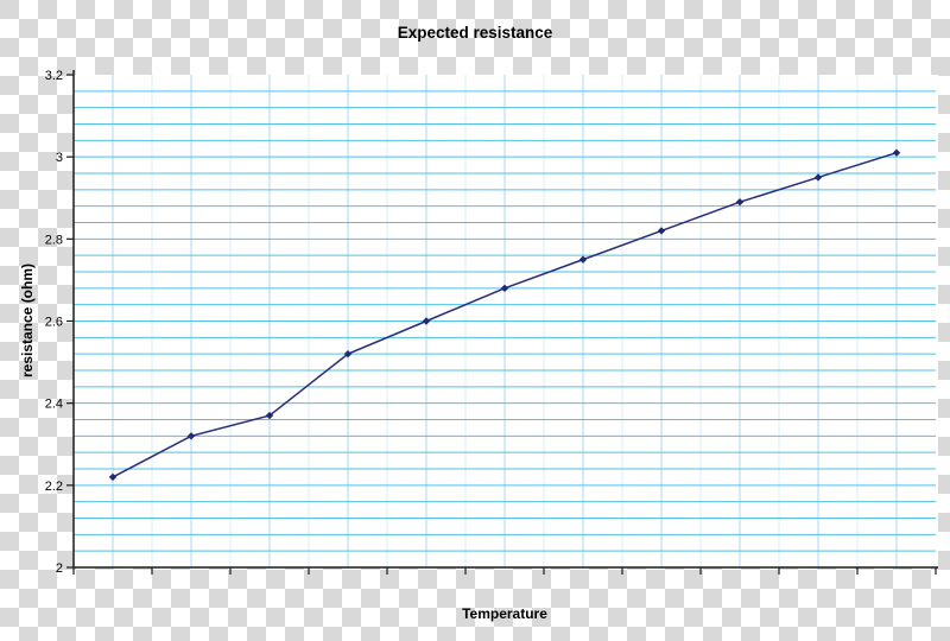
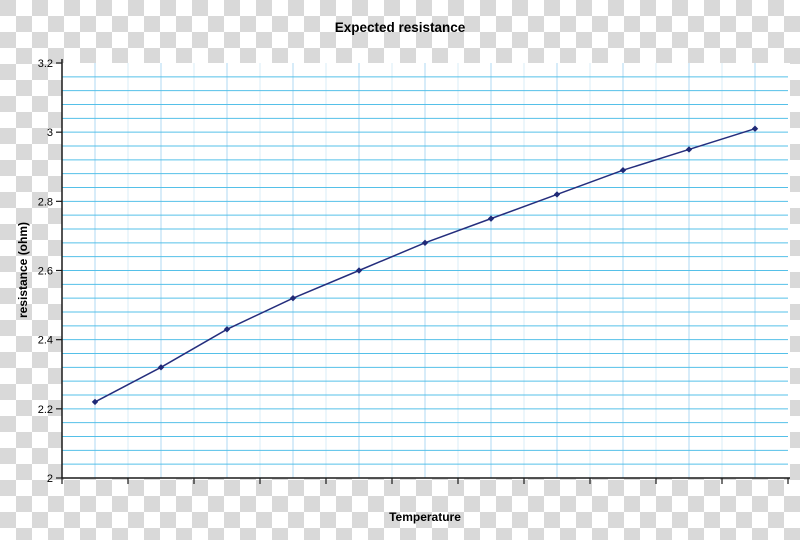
3: 2.37 -> 2.43
